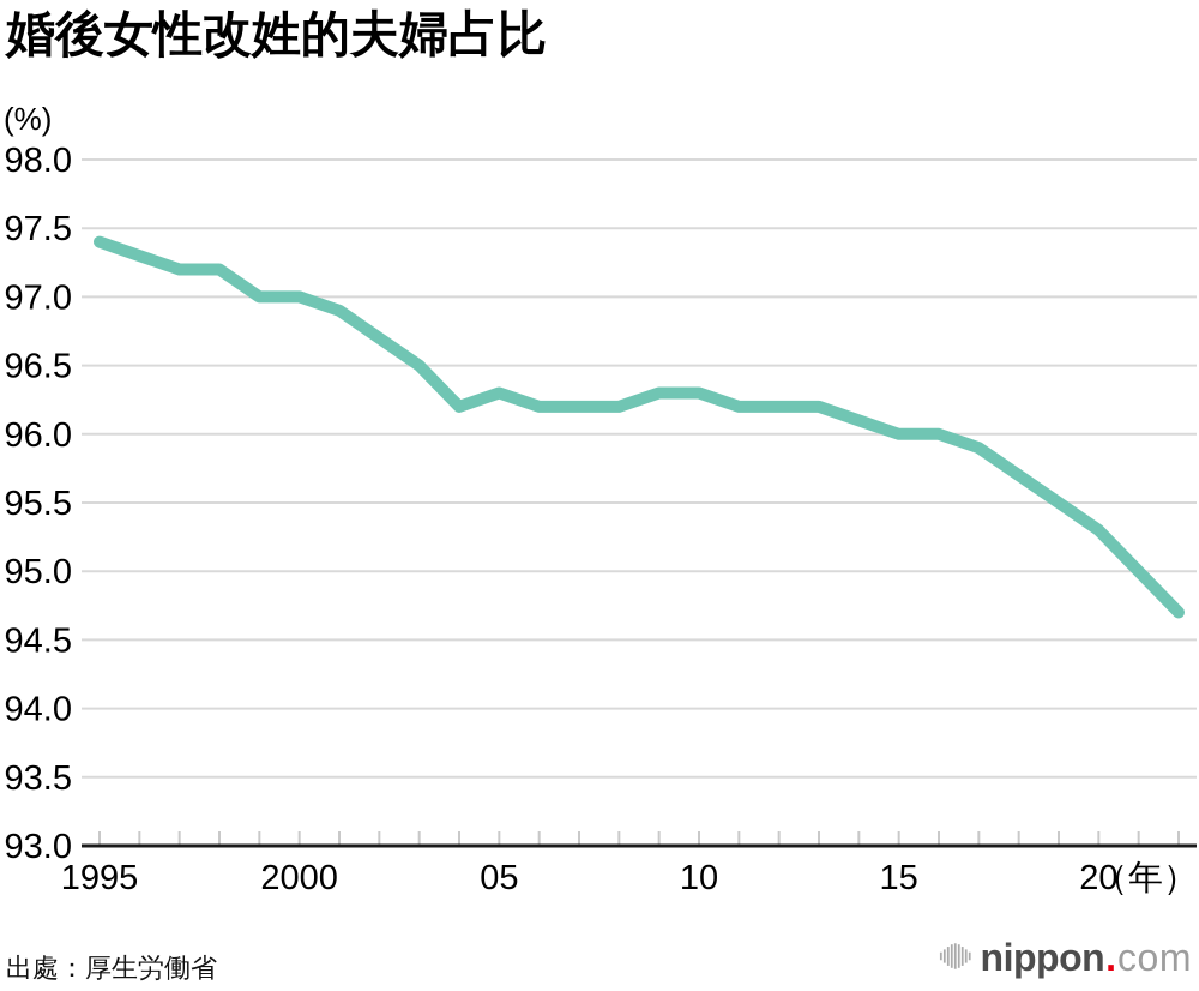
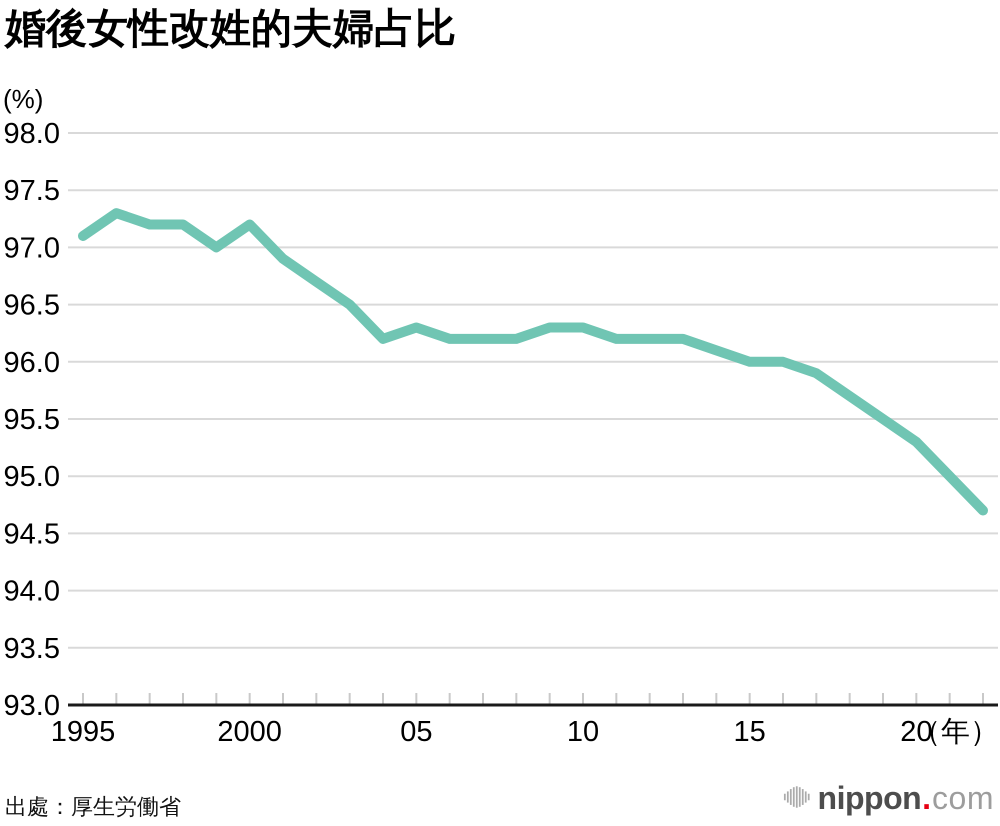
1995: 97.4 -> 97.1
2000: 97.0 -> 97.2
